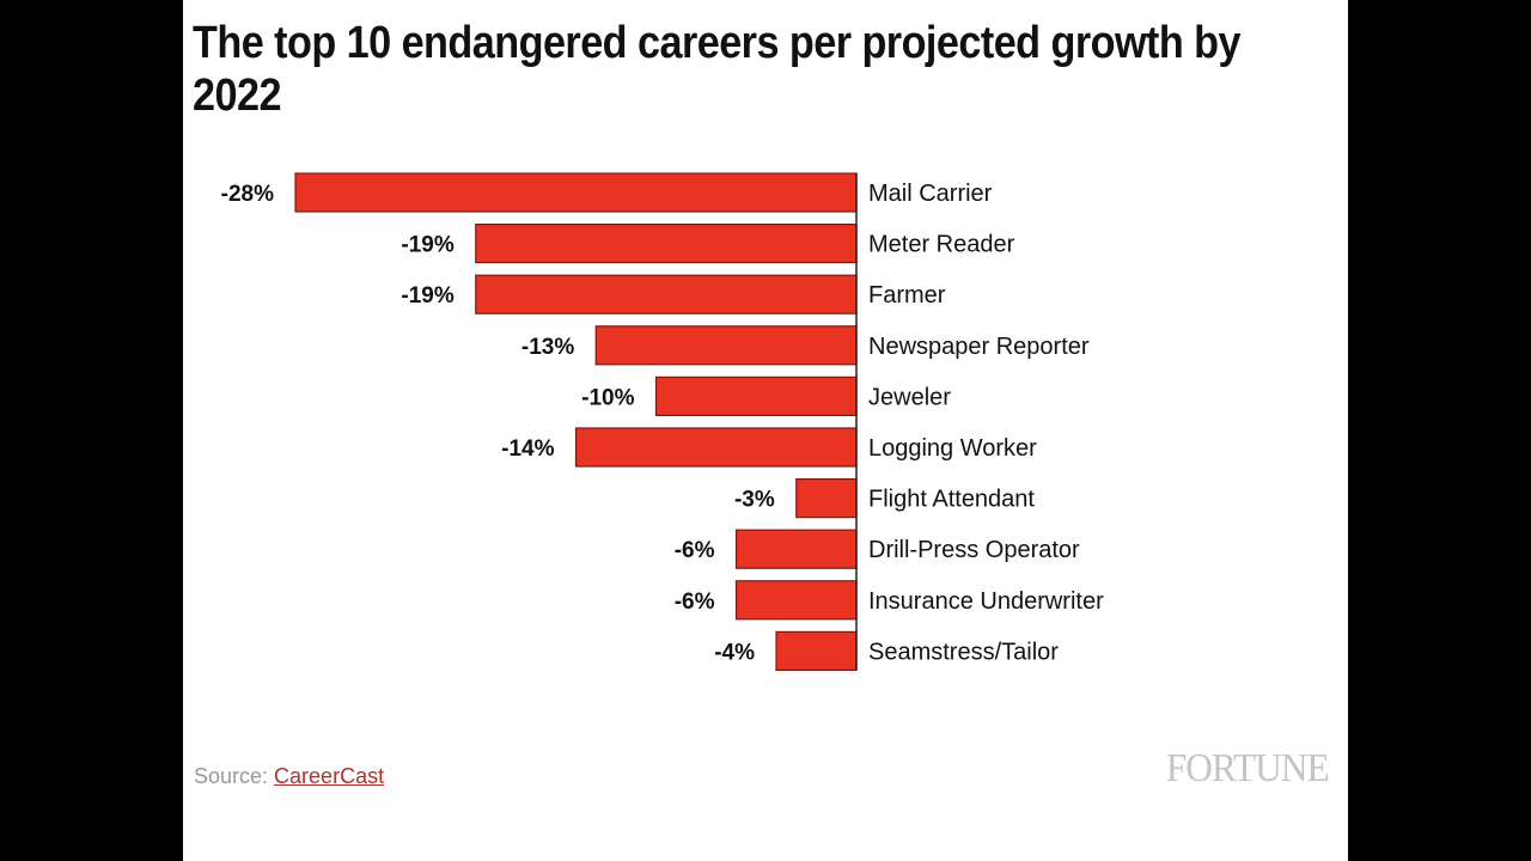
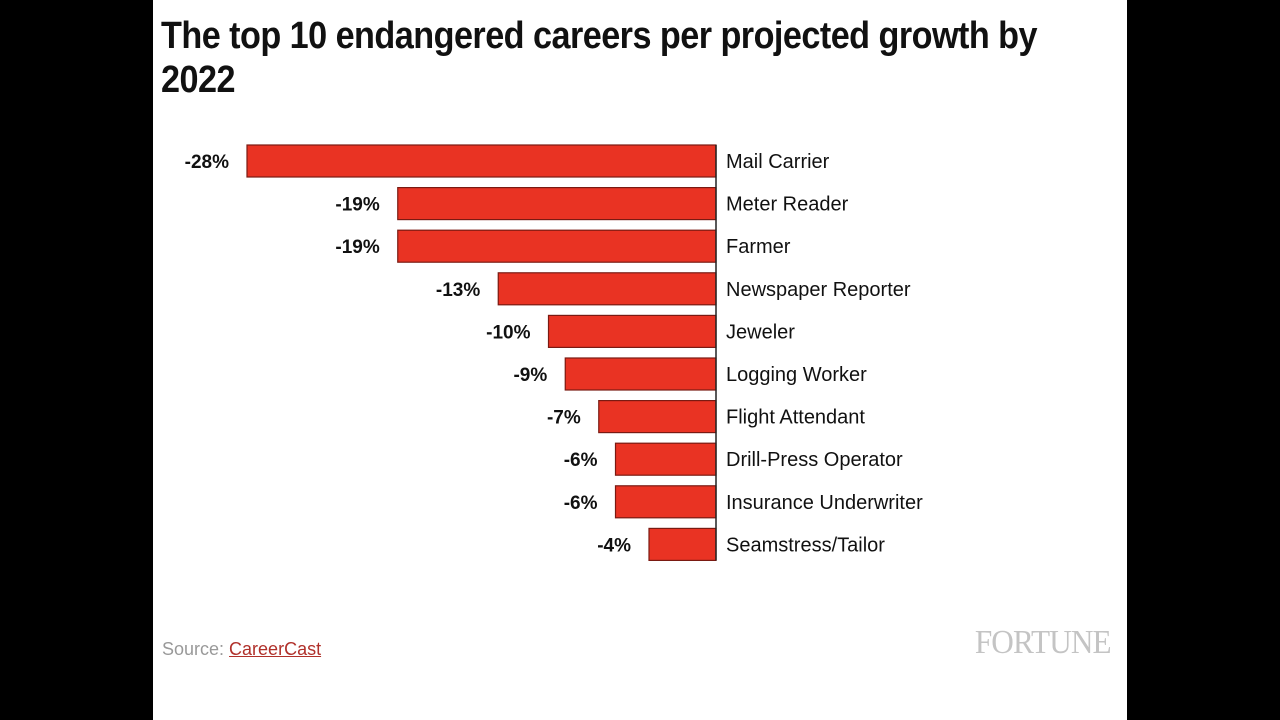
Logging Worker: -14% -> -9%
Flight Attendant: -3% -> -7%
